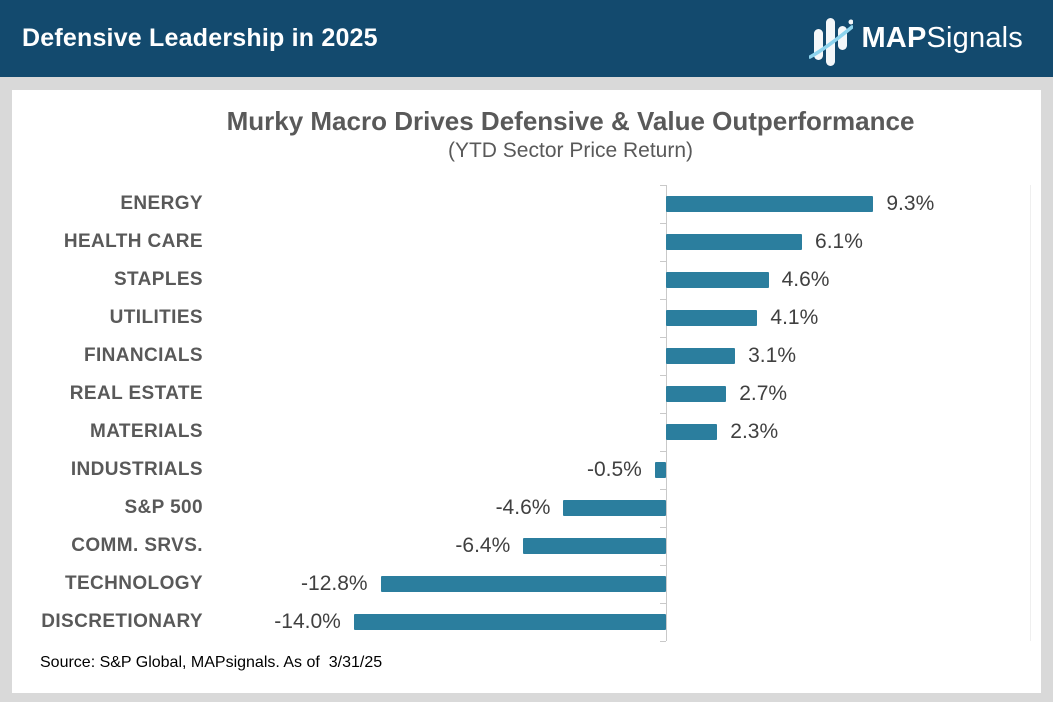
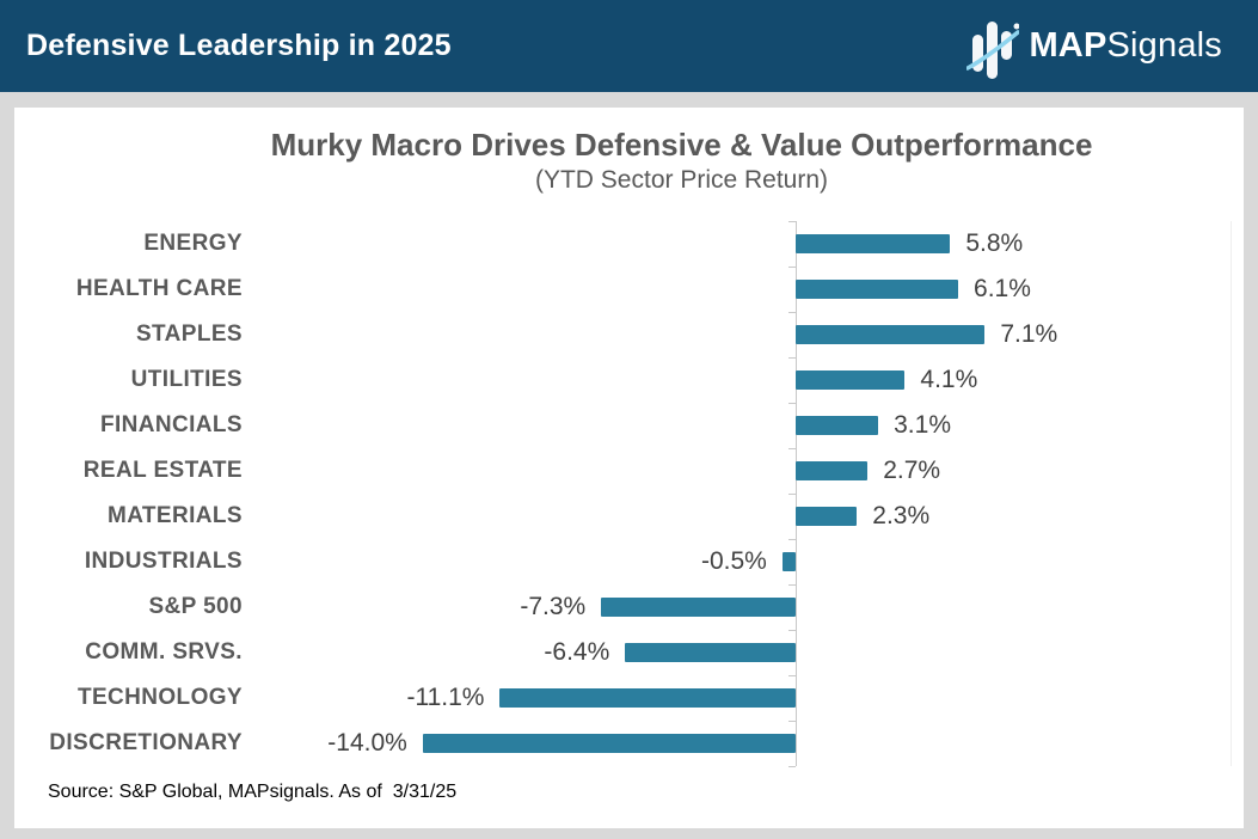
ENERGY: 9.3% -> 5.8%
STAPLES: 4.6% -> 7.1%
S&P 500: -4.6% -> -7.3%
TECHNOLOGY: -12.8% -> -11.1%
